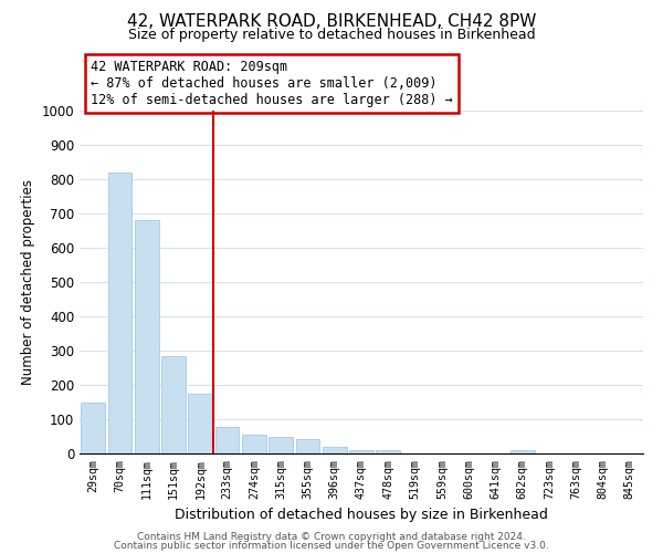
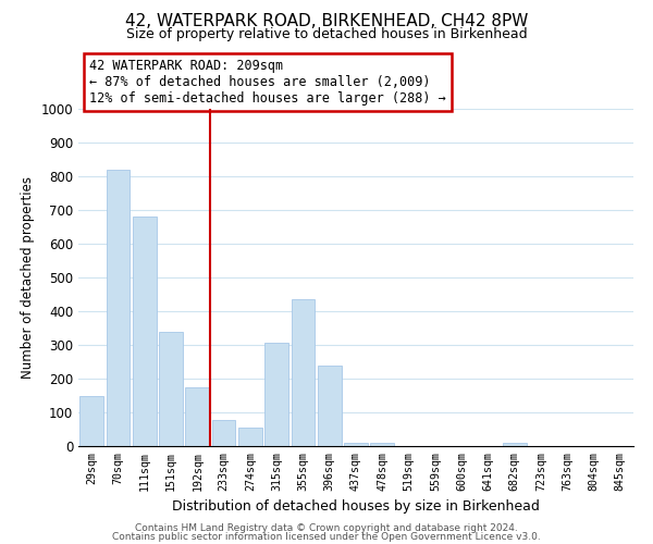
151sqm: 285 -> 340
315sqm: 50 -> 305
355sqm: 43 -> 435
396sqm: 20 -> 240
